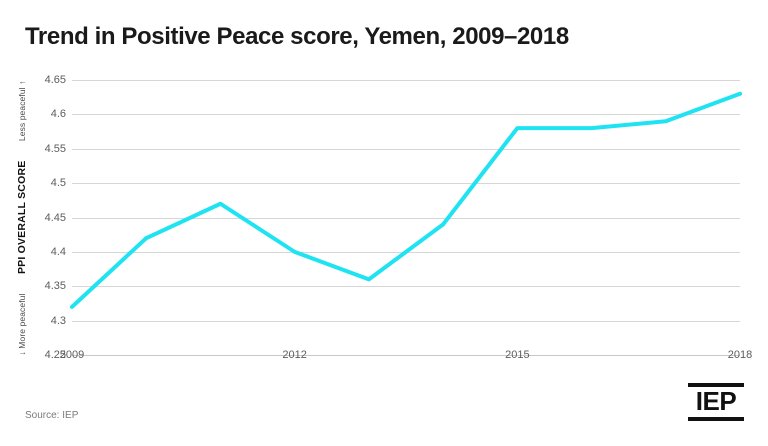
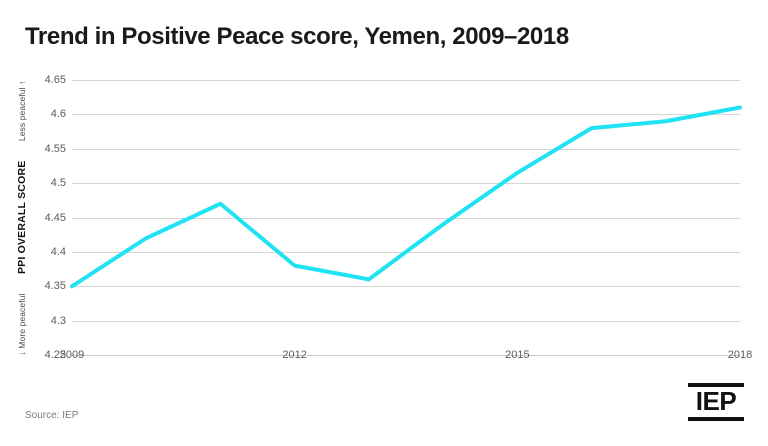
2009: 4.32 -> 4.35
2012: 4.40 -> 4.38
2015: 4.58 -> 4.51
2018: 4.63 -> 4.61
